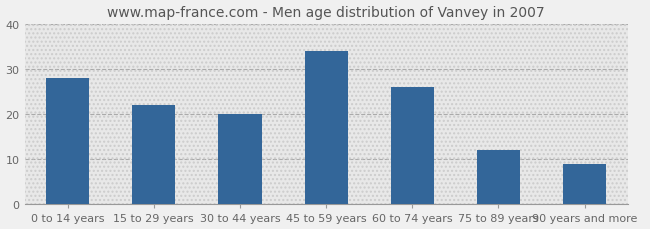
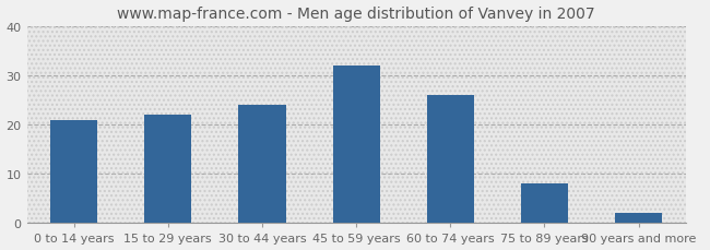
0 to 14 years: 28 -> 21
30 to 44 years: 20 -> 24
45 to 59 years: 34 -> 32
75 to 89 years: 12 -> 8
90 years and more: 9 -> 2
